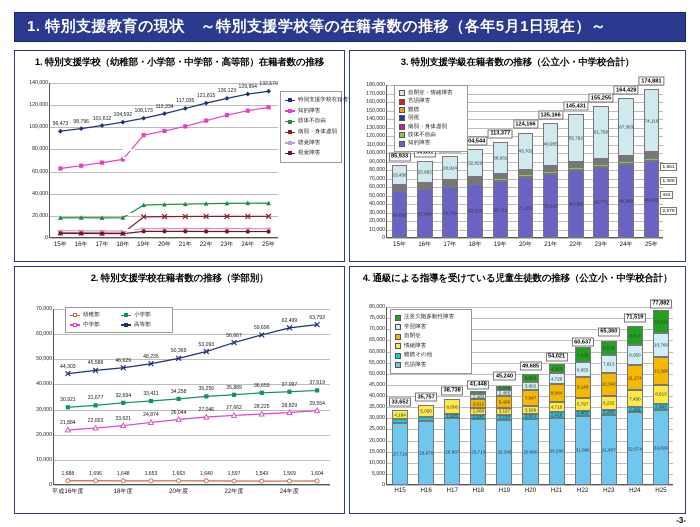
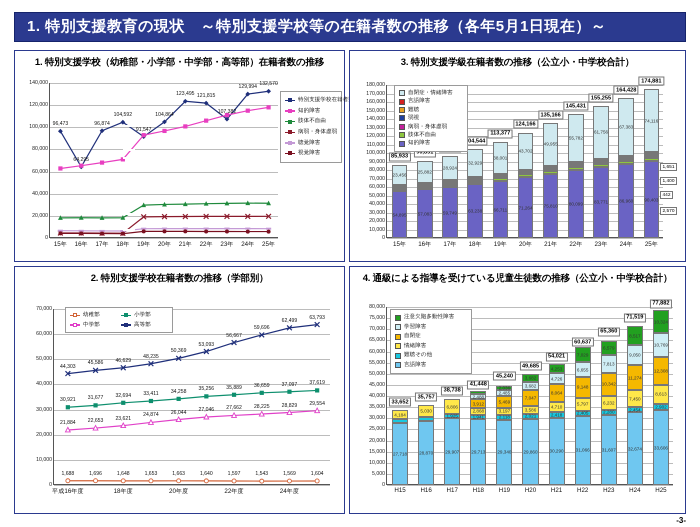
1. 特別支援学校（幼稚部・小学部・中学部・高等部）在籍者数の推移/特別支援学校在籍者数計/16年: 98,796 -> 64,295
1. 特別支援学校（幼稚部・小学部・中学部・高等部）在籍者数の推移/特別支援学校在籍者数計/17年: 101,612 -> 96,874
1. 特別支援学校（幼稚部・小学部・中学部・高等部）在籍者数の推移/特別支援学校在籍者数計/19年: 108,173 -> 91,547
1. 特別支援学校（幼稚部・小学部・中学部・高等部）在籍者数の推移/特別支援学校在籍者数計/20年: 112,334 -> 104,864
1. 特別支援学校（幼稚部・小学部・中学部・高等部）在籍者数の推移/特別支援学校在籍者数計/21年: 117,035 -> 123,495
1. 特別支援学校（幼稚部・小学部・中学部・高等部）在籍者数の推移/特別支援学校在籍者数計/23年: 126,123 -> 107,382
